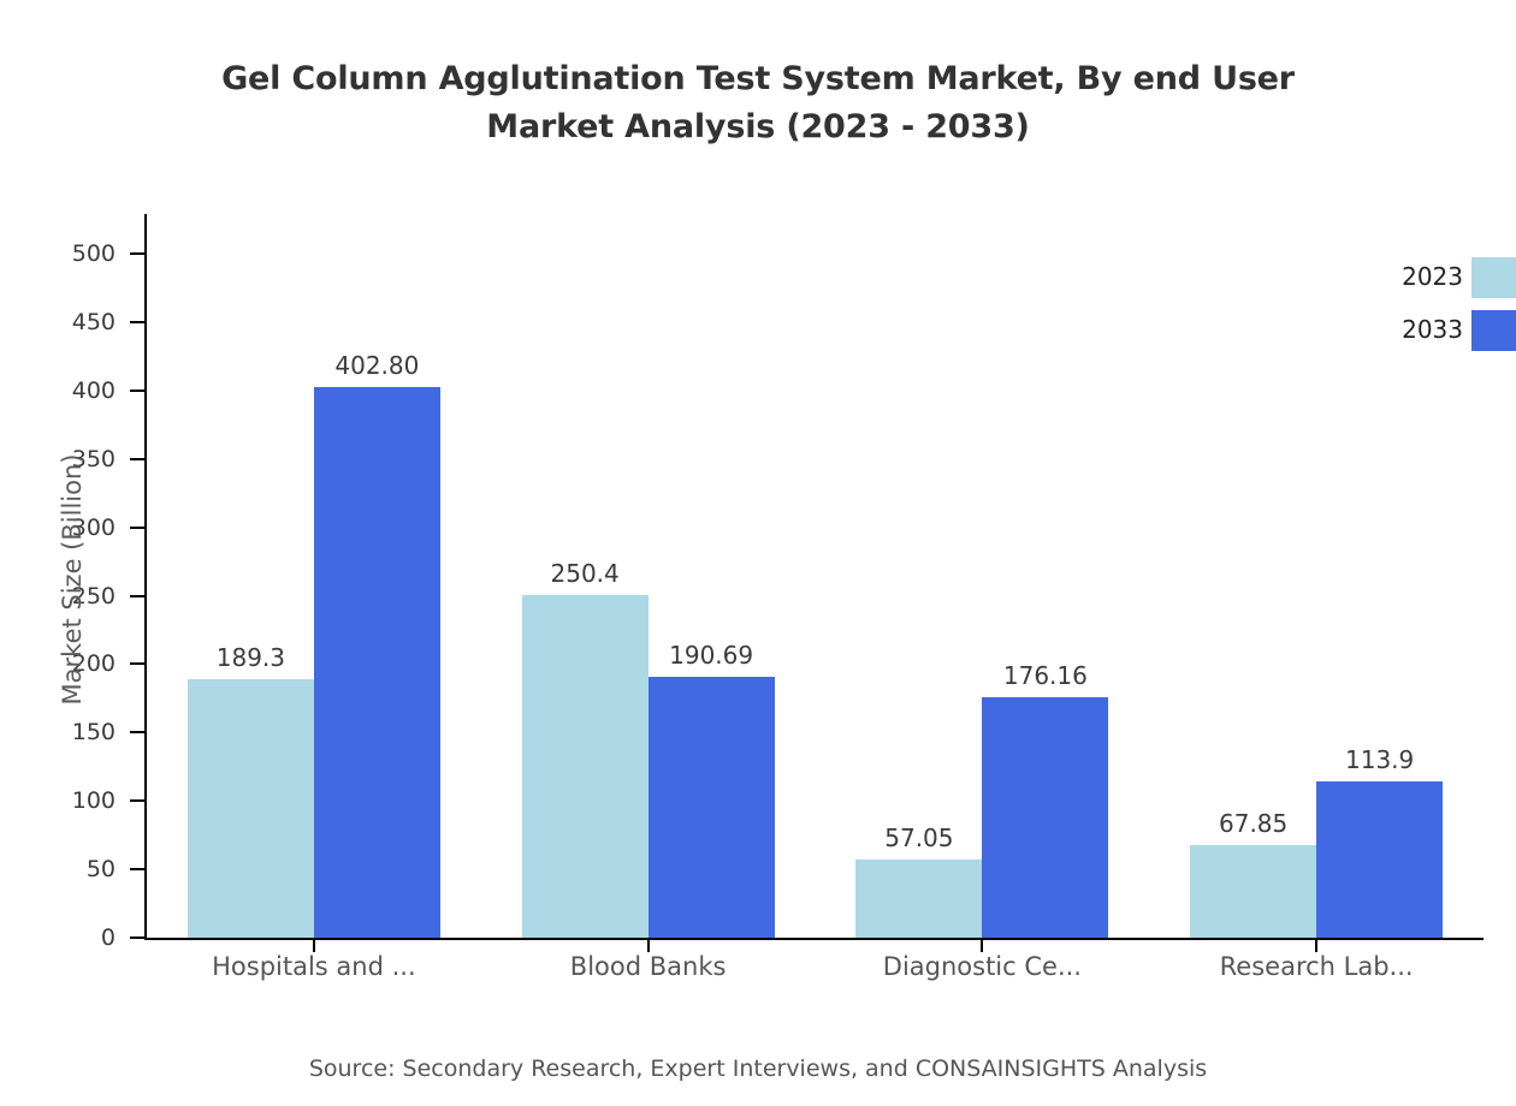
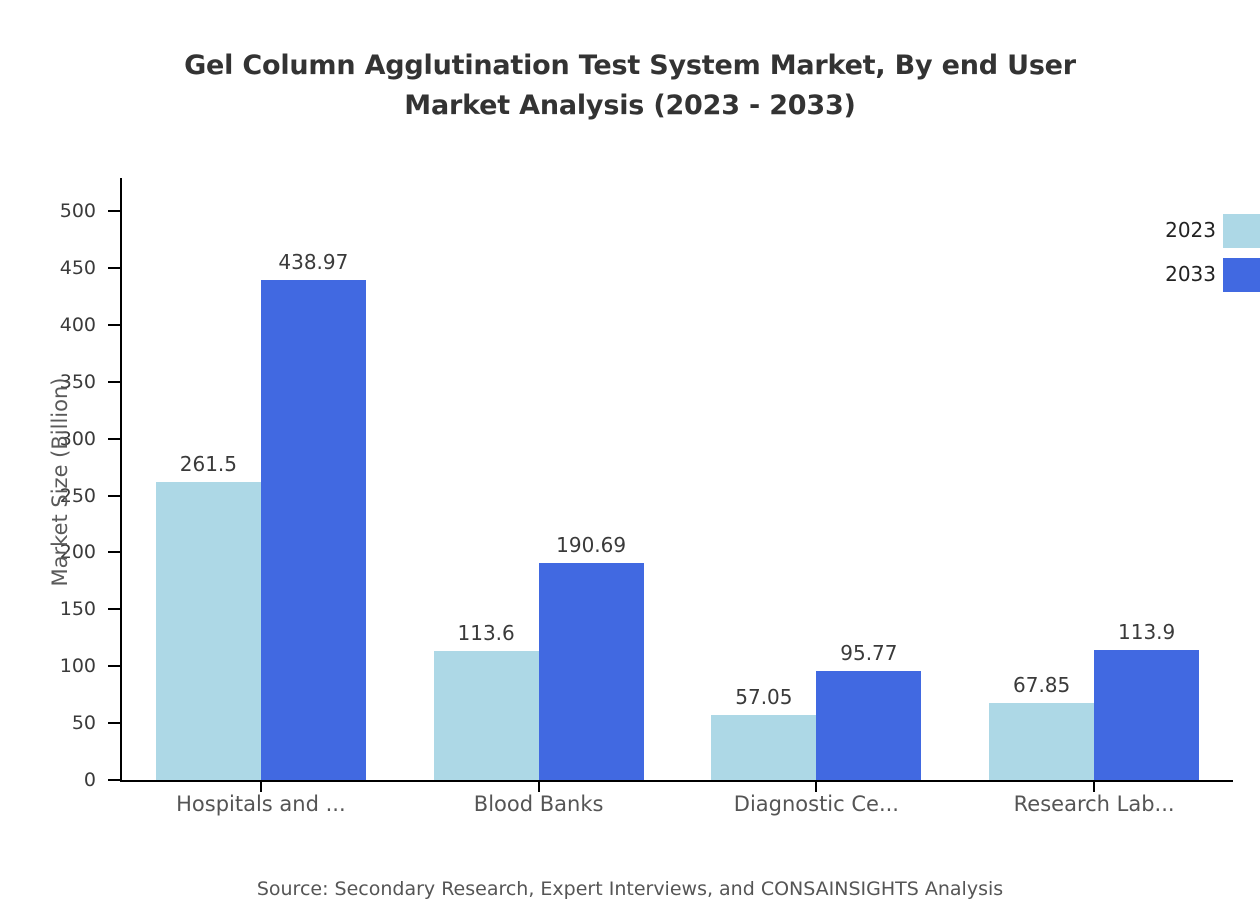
2023/Hospitals and ...: 189.3 -> 261.5
2033/Hospitals and ...: 402.80 -> 438.97
2023/Blood Banks: 250.4 -> 113.6
2033/Diagnostic Ce...: 176.16 -> 95.77
